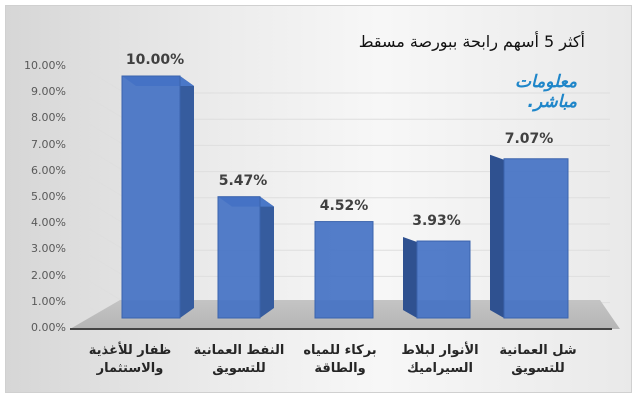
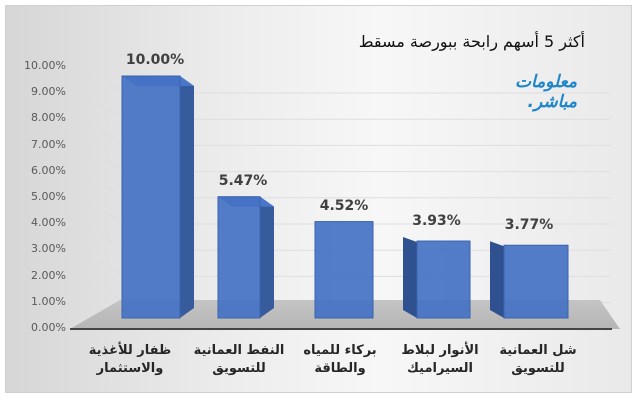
شل العمانية للتسويق: 7.07% -> 3.77%
